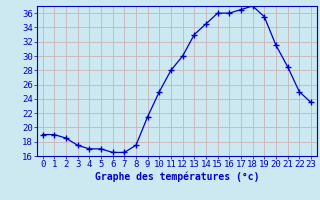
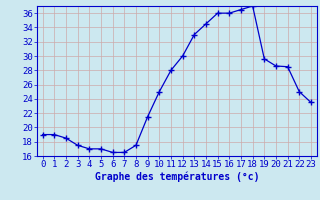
19: 35.5 -> 29.6
20: 31.5 -> 28.6
